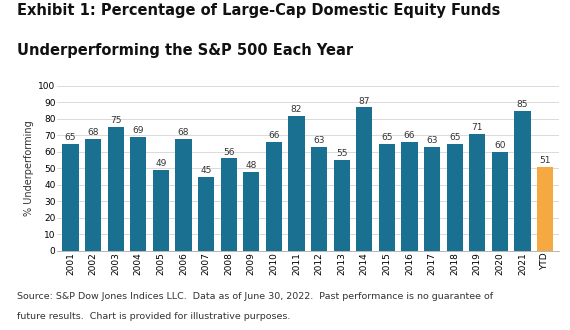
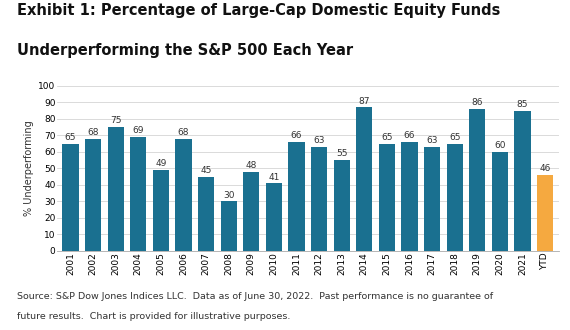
2008: 56 -> 30
2010: 66 -> 41
2011: 82 -> 66
2019: 71 -> 86
YTD: 51 -> 46
